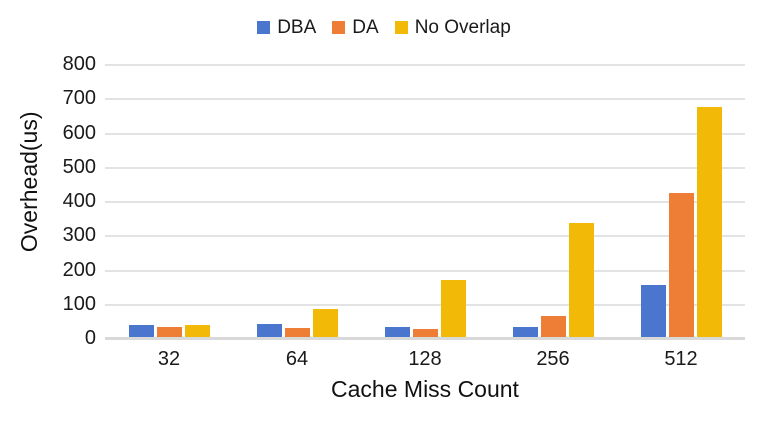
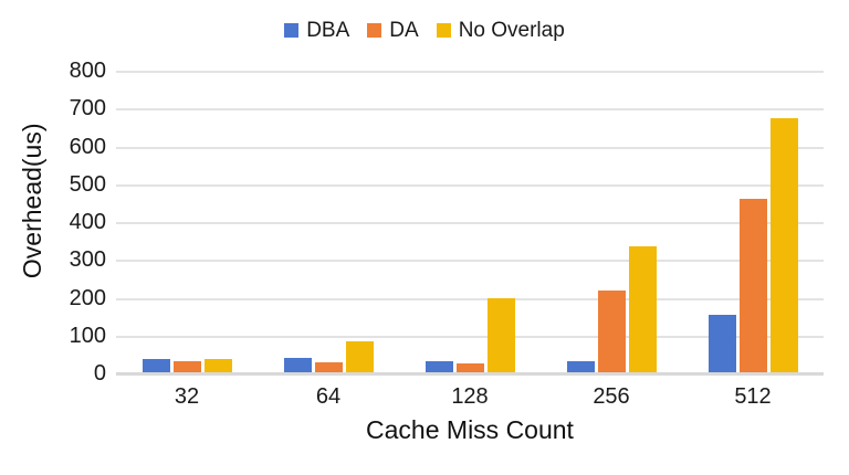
No Overlap/128: 170 -> 200
DA/256: 60 -> 220
DA/512: 420 -> 460
